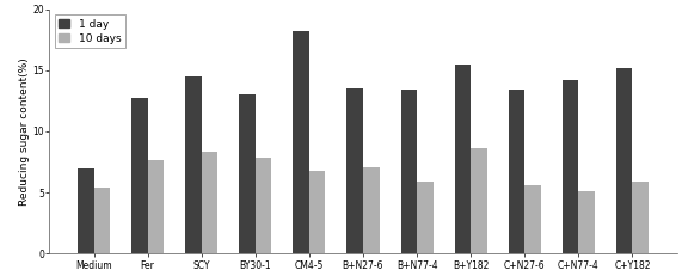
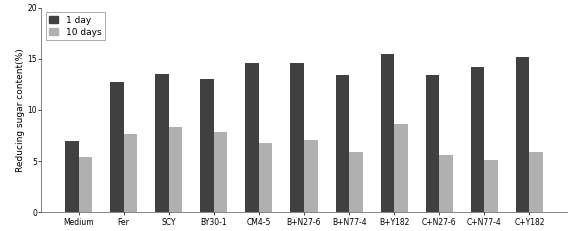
1 day/SCY: 14.5 -> 13.5
1 day/CM4-5: 18.2 -> 14.6
1 day/B+N27-6: 13.5 -> 14.6
